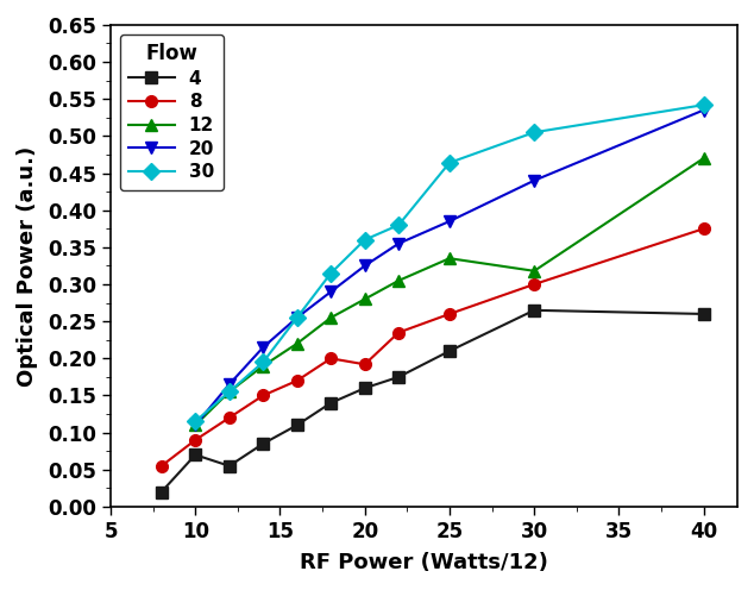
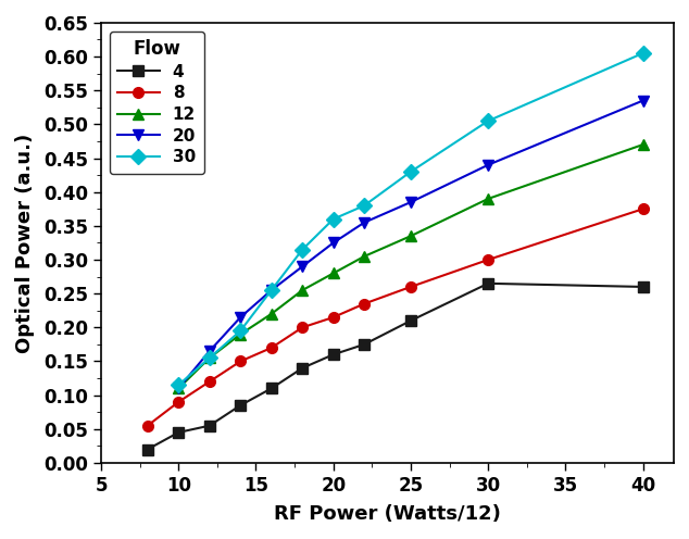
4/10: 0.070 -> 0.045
8/20: 0.192 -> 0.215
30/25: 0.464 -> 0.430
12/30: 0.318 -> 0.390
30/40: 0.542 -> 0.605
